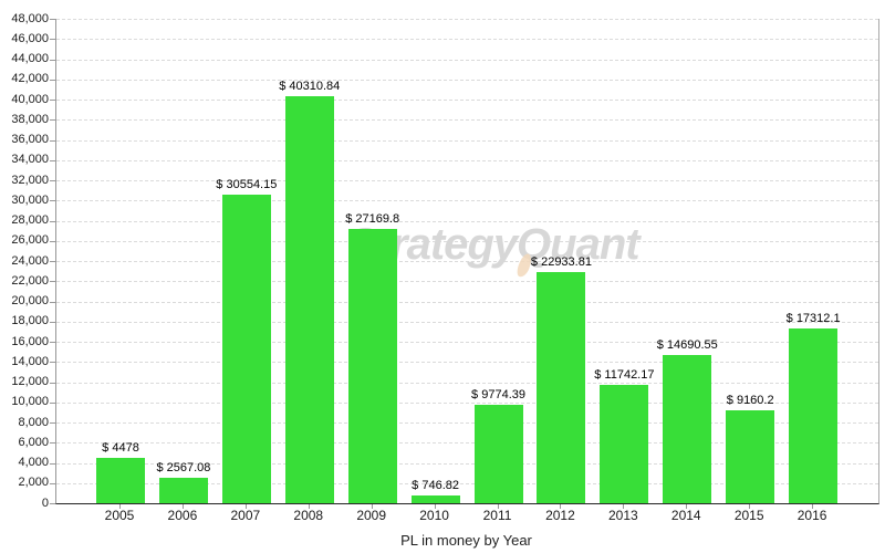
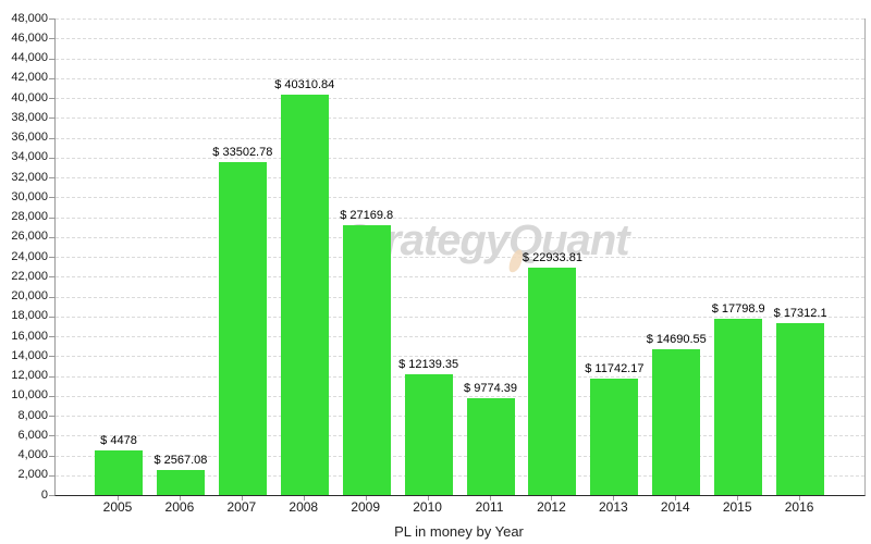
2007: 30554.15 -> 33502.78
2010: 746.82 -> 12139.35
2015: 9160.2 -> 17798.9
